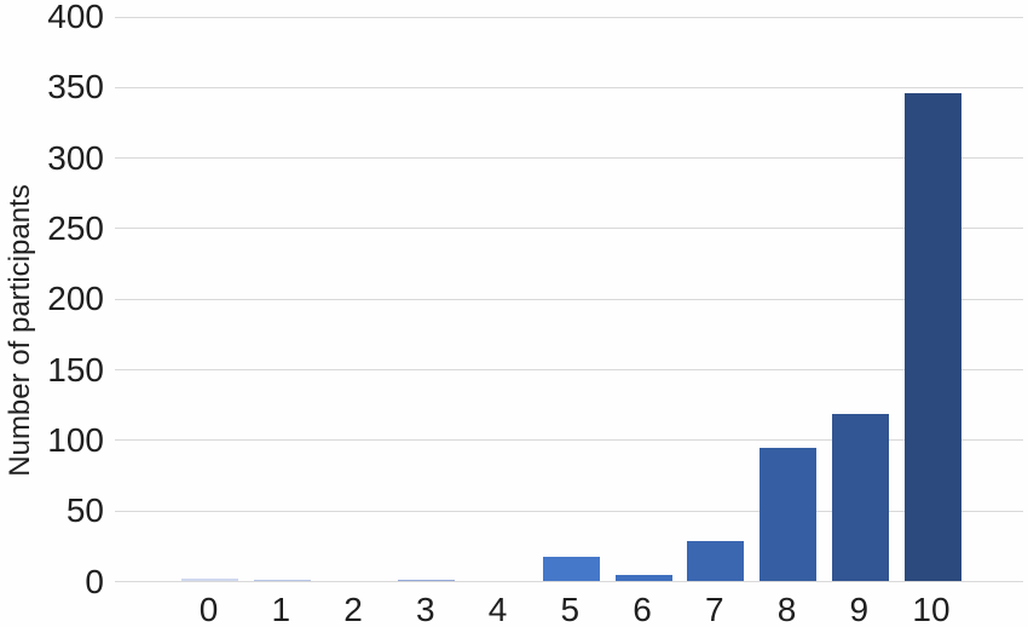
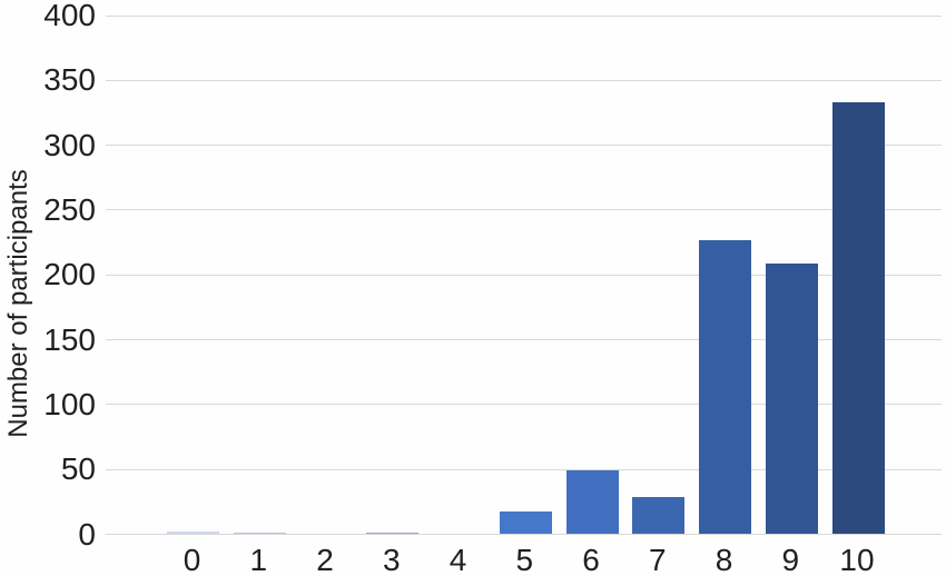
6: 5 -> 49
8: 95 -> 227
9: 119 -> 209
10: 346 -> 333
